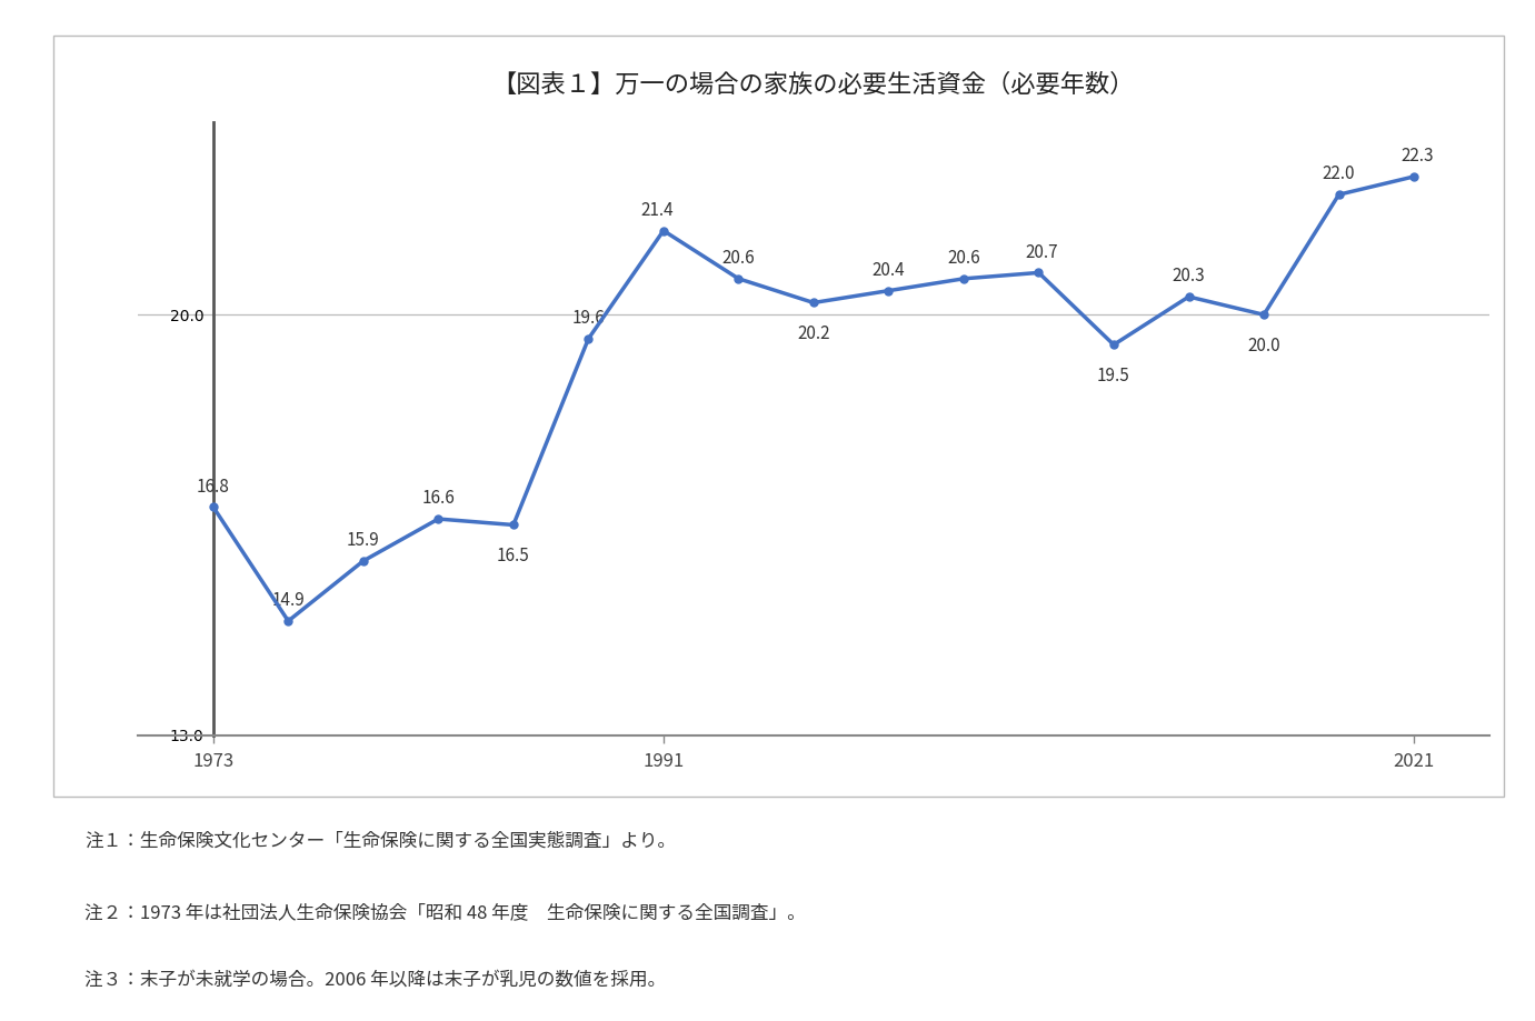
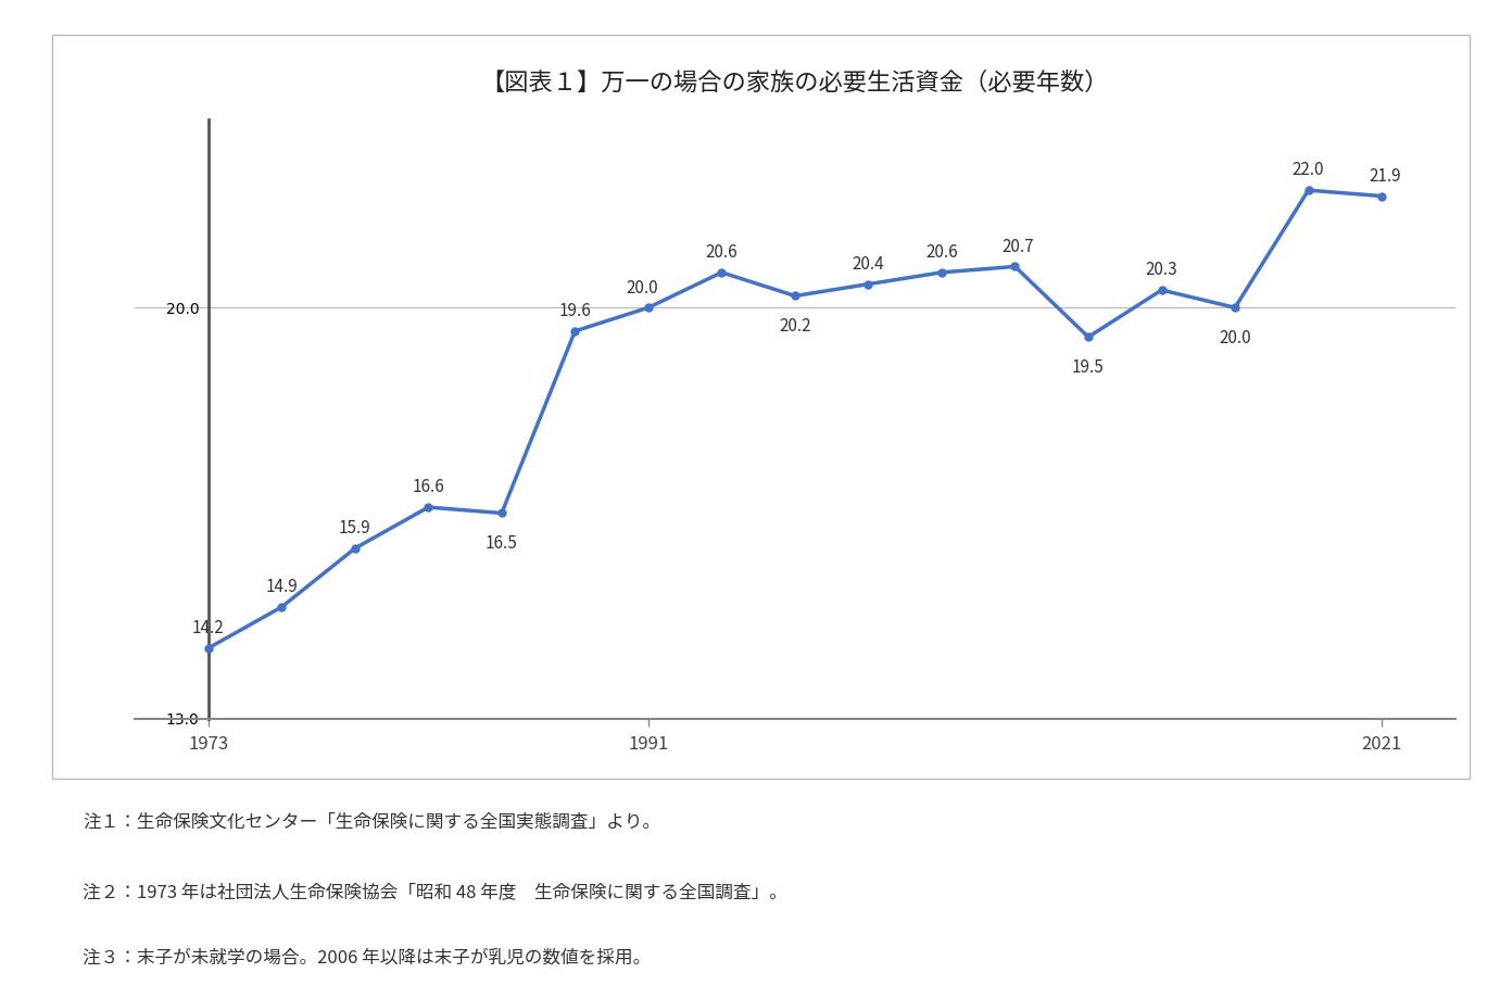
1973: 16.8 -> 14.2
1991: 21.4 -> 20.0
2021: 22.3 -> 21.9
